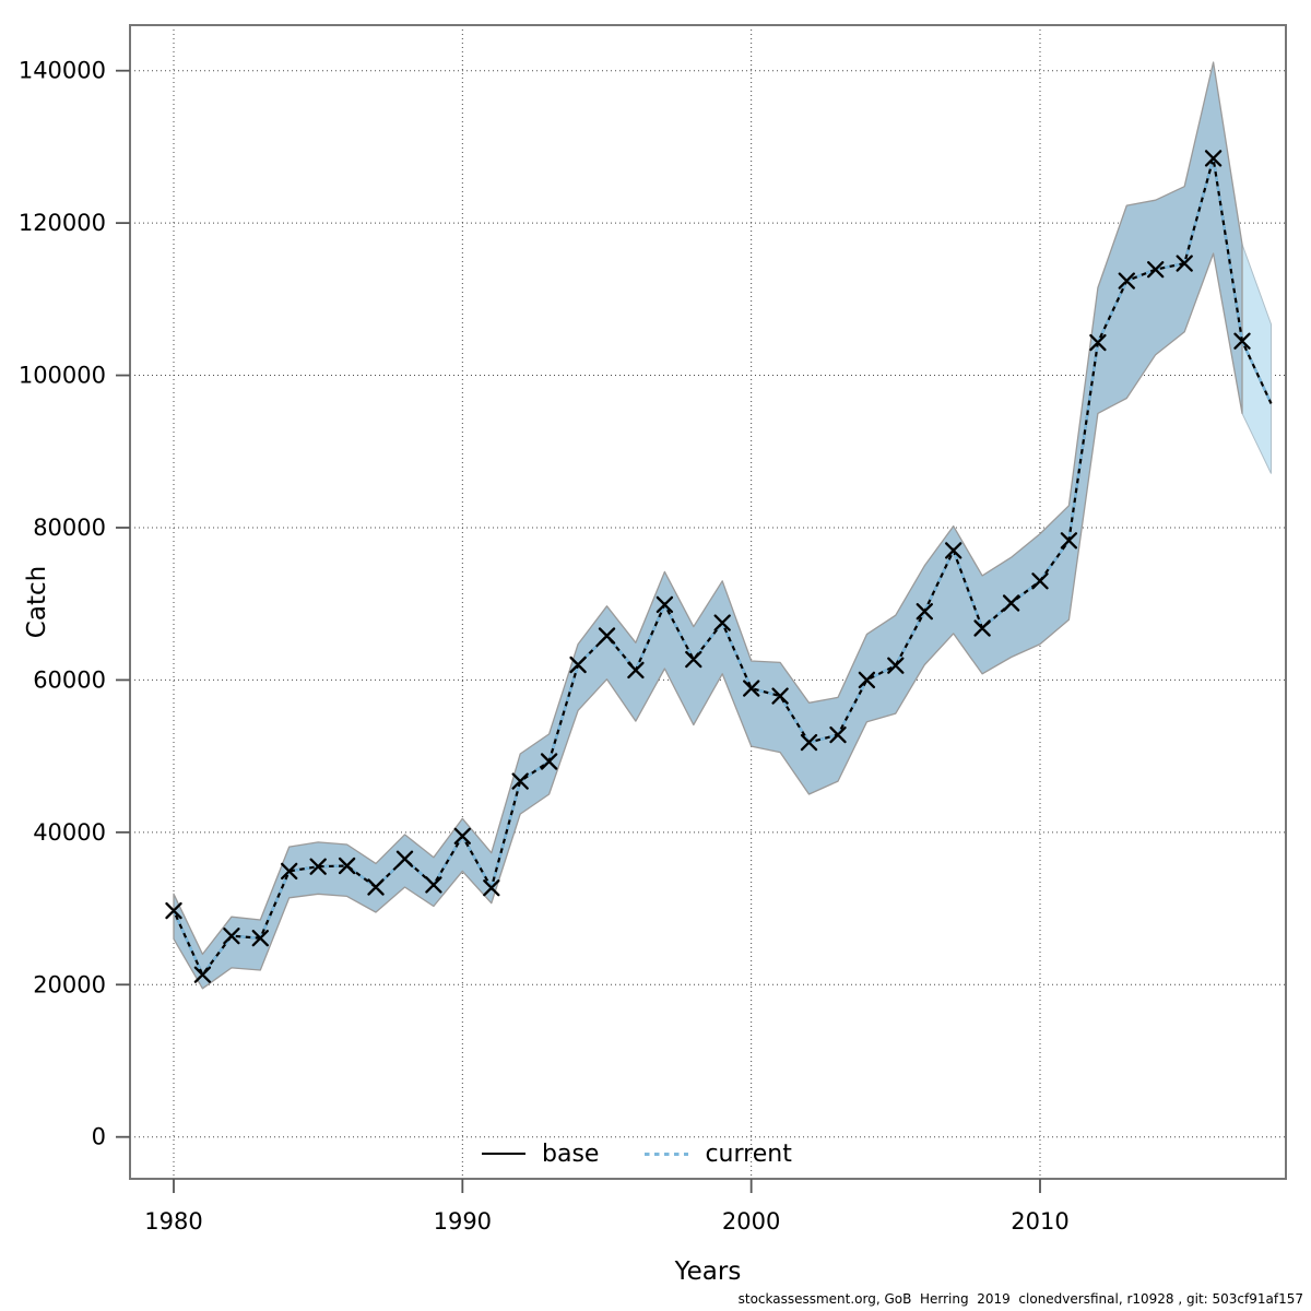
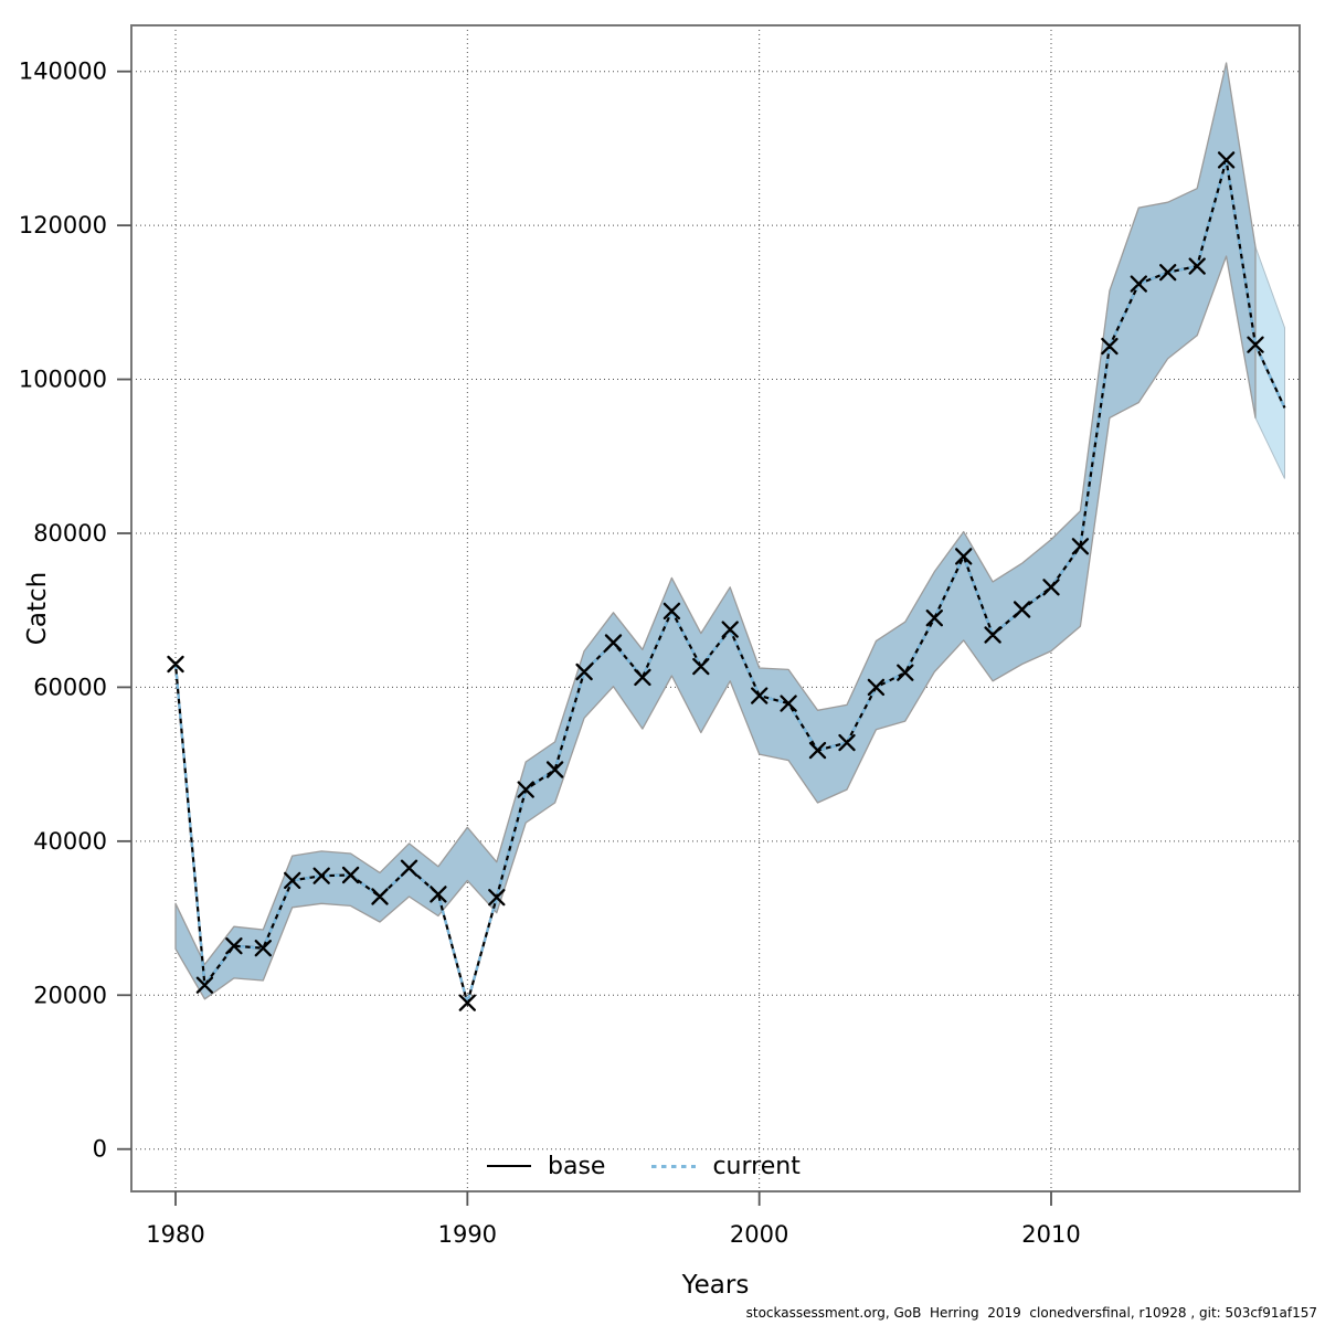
base/1980: 30000 -> 63000
base/1990: 40000 -> 19000
